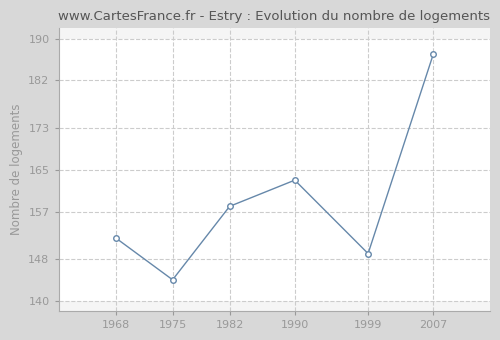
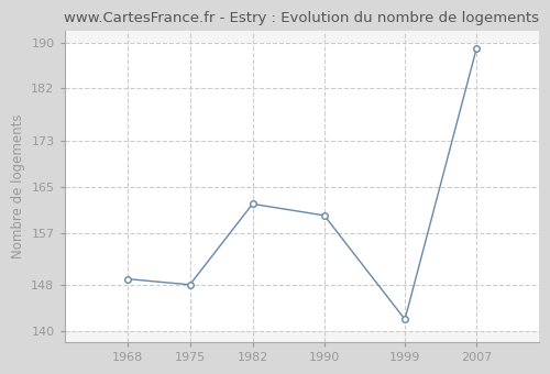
1968: 152 -> 149
1975: 144 -> 148
1982: 158 -> 162
1990: 163 -> 160
1999: 149 -> 142
2007: 187 -> 189
